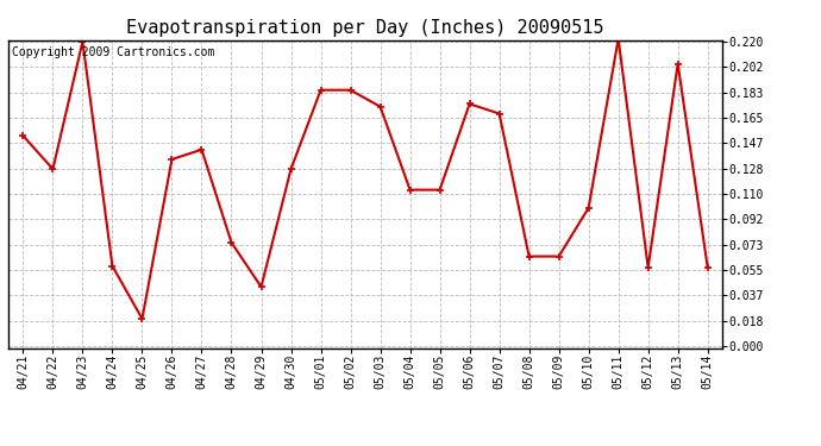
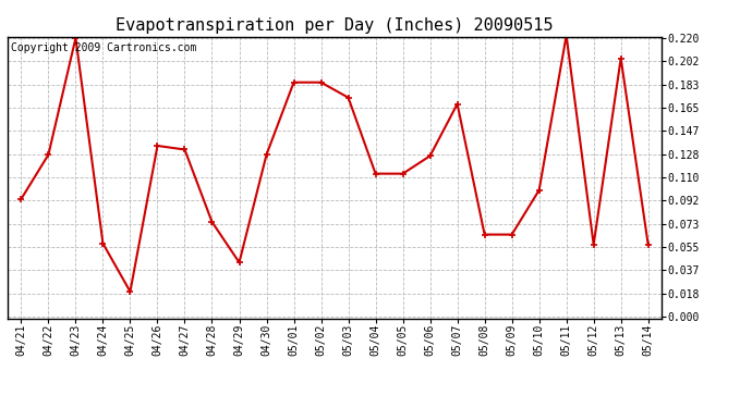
04/21: 0.152 -> 0.093
04/27: 0.142 -> 0.132
05/06: 0.175 -> 0.127
